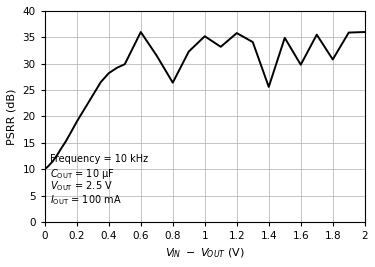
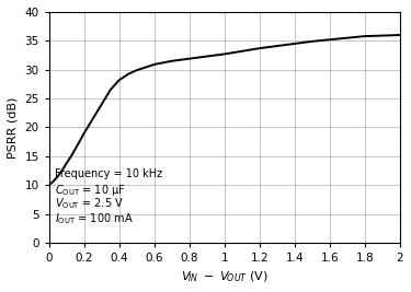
0.6: 36.0 -> 30.9
0.8: 26.4 -> 31.9
1: 35.2 -> 32.7
1.2: 35.8 -> 33.7
1.4: 25.6 -> 34.5
1.6: 29.8 -> 35.2
1.8: 30.8 -> 35.8
